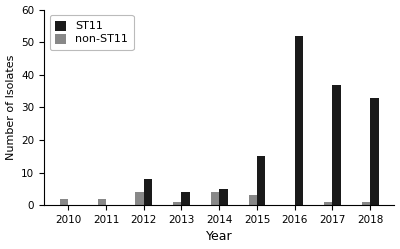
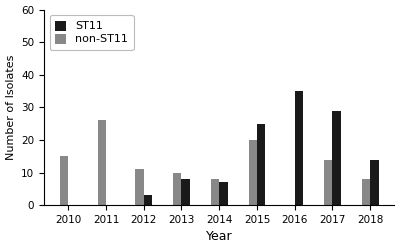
non-ST11/2010: 2 -> 15
non-ST11/2011: 2 -> 26
non-ST11/2012: 4 -> 11
ST11/2012: 8 -> 3
non-ST11/2013: 1 -> 10
ST11/2013: 4 -> 8
non-ST11/2014: 4 -> 8
ST11/2014: 5 -> 7
non-ST11/2015: 3 -> 20
ST11/2015: 15 -> 25
ST11/2016: 52 -> 35
non-ST11/2017: 1 -> 14
ST11/2017: 37 -> 29
non-ST11/2018: 1 -> 8
ST11/2018: 33 -> 14
